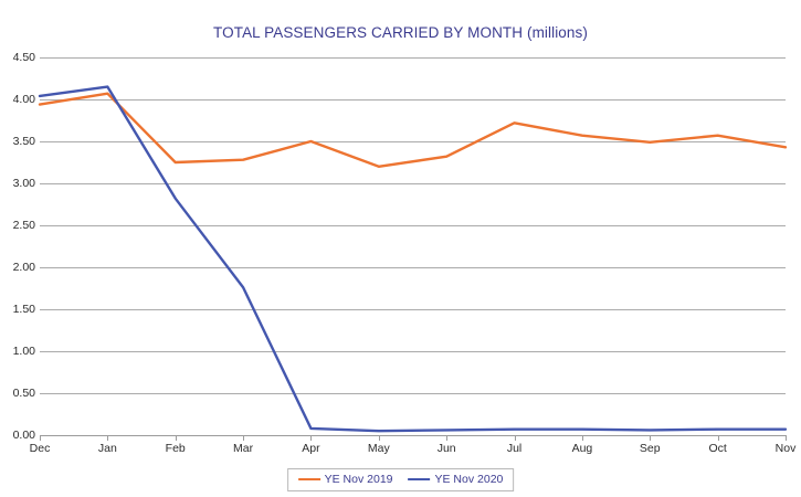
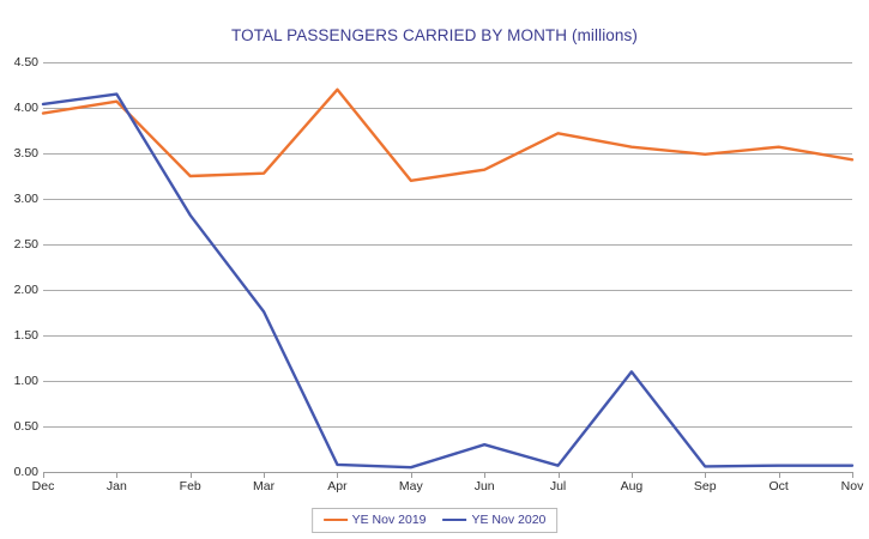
YE Nov 2019/Apr: 3.5 -> 4.2
YE Nov 2020/Jun: 0.1 -> 0.3
YE Nov 2020/Aug: 0.1 -> 1.1
